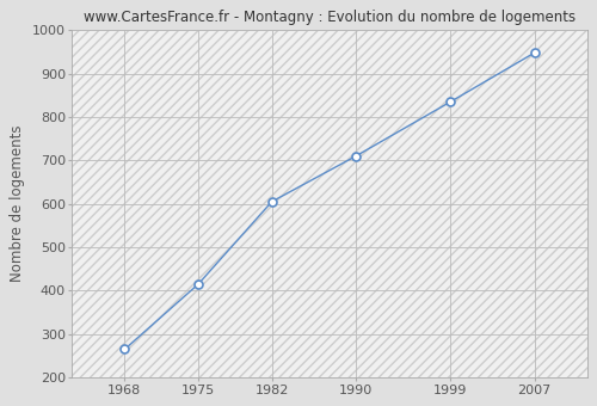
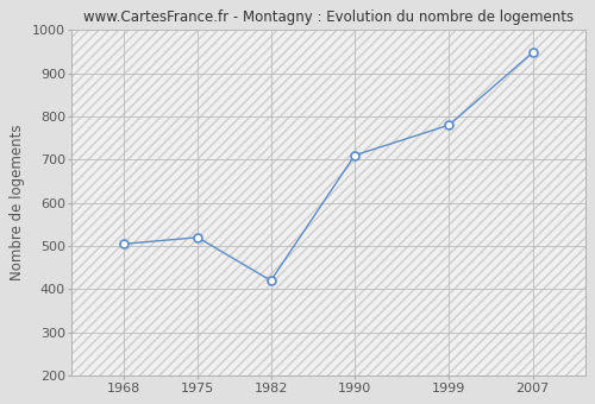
1968: 265 -> 505
1975: 415 -> 520
1982: 605 -> 420
1999: 835 -> 780
